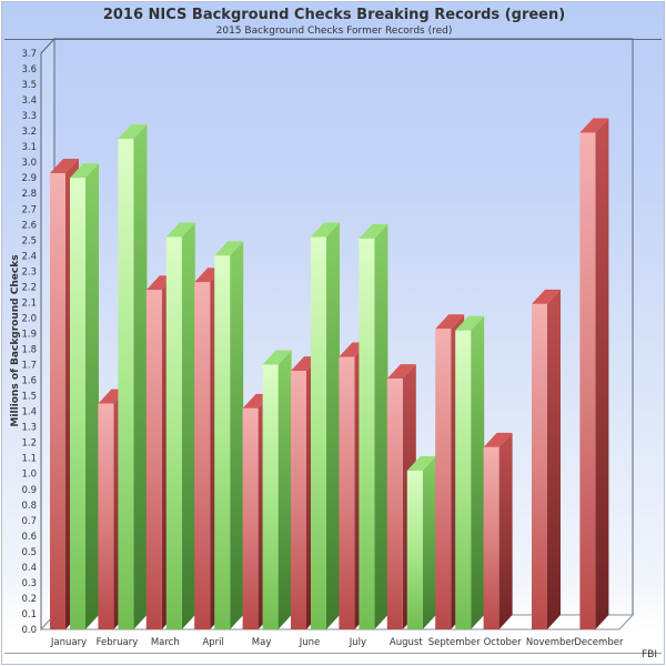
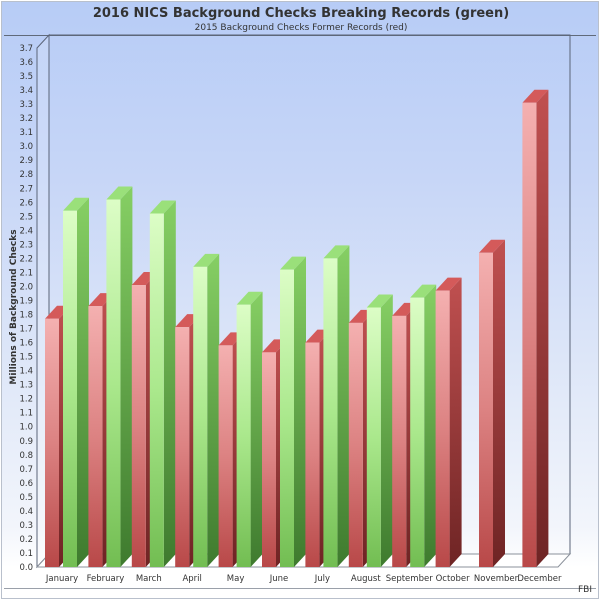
2015 Background Checks Former Records (red)/January: 2.93 -> 1.77
2016 NICS Background Checks Breaking Records (green)/January: 2.90 -> 2.54
2015 Background Checks Former Records (red)/February: 1.45 -> 1.86
2016 NICS Background Checks Breaking Records (green)/February: 3.15 -> 2.62
2015 Background Checks Former Records (red)/March: 2.18 -> 2.01
2015 Background Checks Former Records (red)/April: 2.23 -> 1.71
2016 NICS Background Checks Breaking Records (green)/April: 2.40 -> 2.14
2015 Background Checks Former Records (red)/May: 1.42 -> 1.58
2016 NICS Background Checks Breaking Records (green)/May: 1.70 -> 1.87
2015 Background Checks Former Records (red)/June: 1.66 -> 1.53
2016 NICS Background Checks Breaking Records (green)/June: 2.52 -> 2.12
2015 Background Checks Former Records (red)/July: 1.75 -> 1.60
2016 NICS Background Checks Breaking Records (green)/July: 2.51 -> 2.20
2015 Background Checks Former Records (red)/August: 1.61 -> 1.74
2016 NICS Background Checks Breaking Records (green)/August: 1.02 -> 1.85
2015 Background Checks Former Records (red)/September: 1.93 -> 1.79
2015 Background Checks Former Records (red)/October: 1.17 -> 1.97
2015 Background Checks Former Records (red)/November: 2.09 -> 2.24
2015 Background Checks Former Records (red)/December: 3.19 -> 3.31
